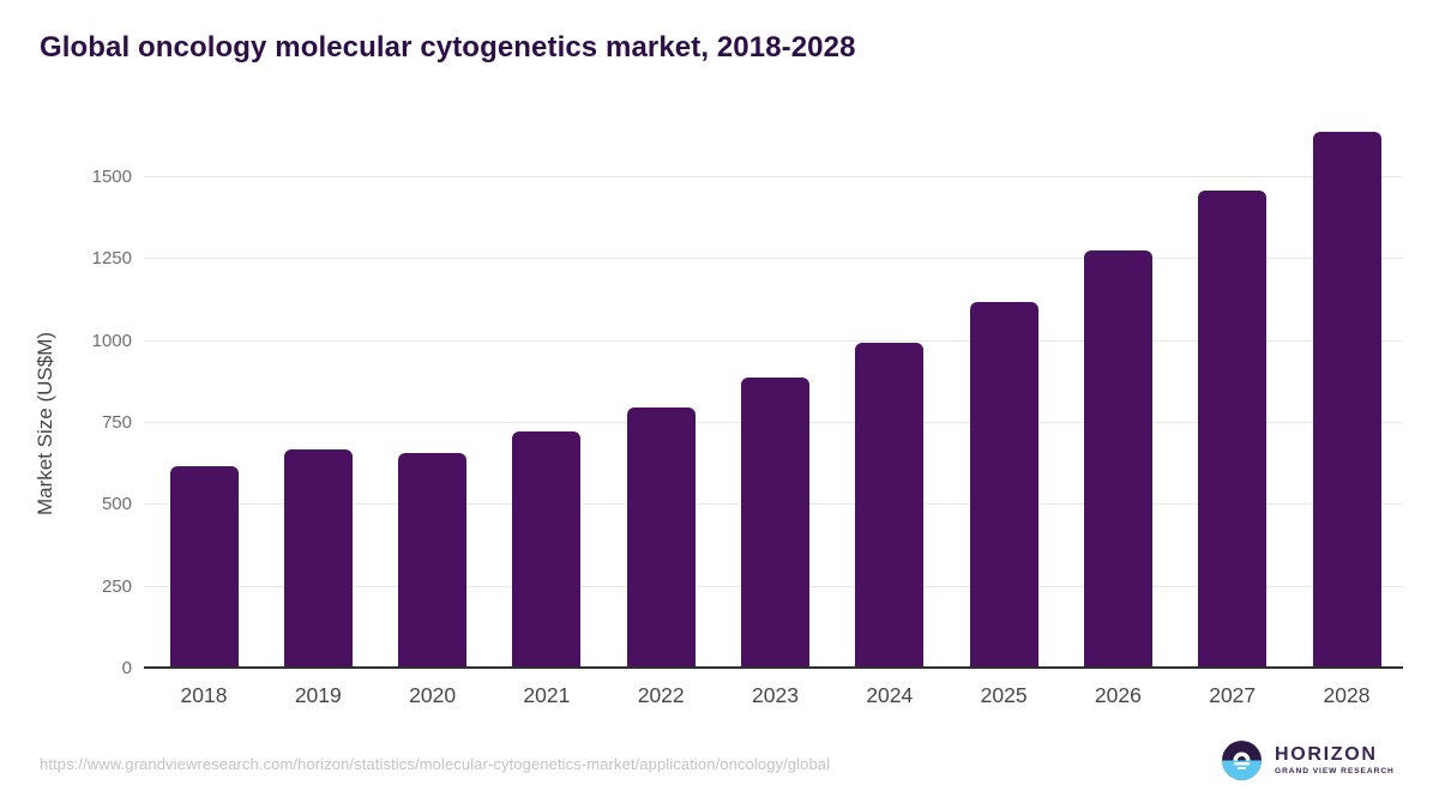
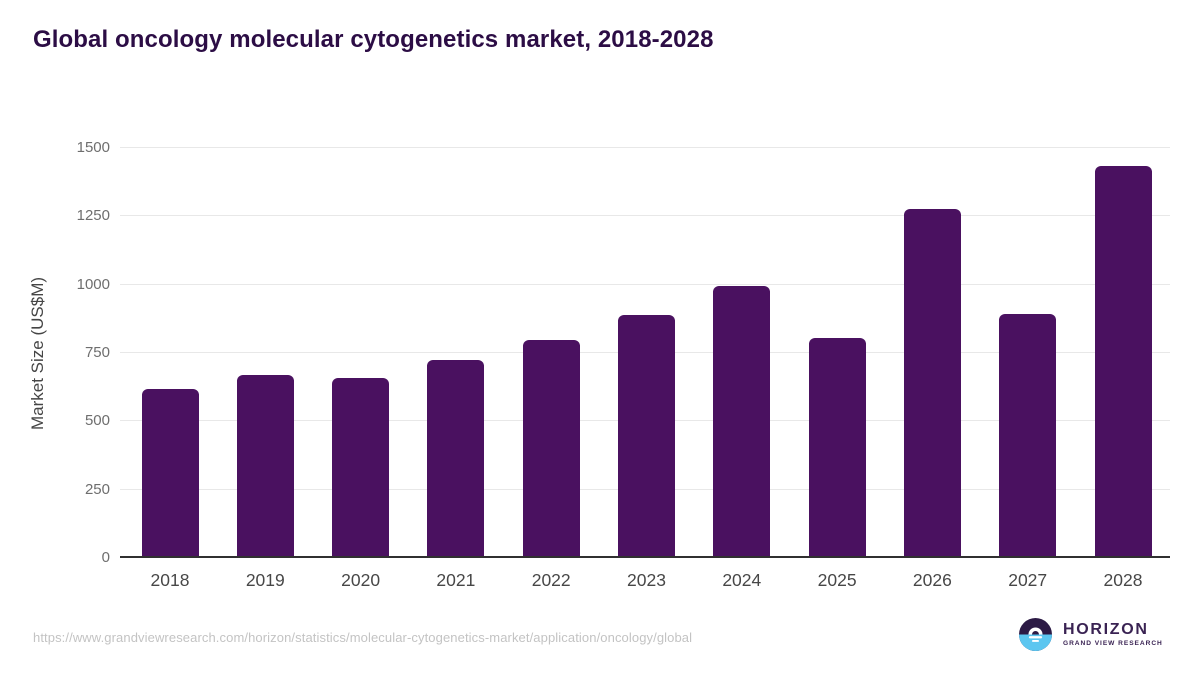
2025: 1120 -> 800
2027: 1460 -> 890
2028: 1640 -> 1430
